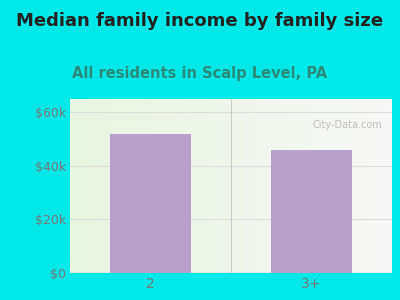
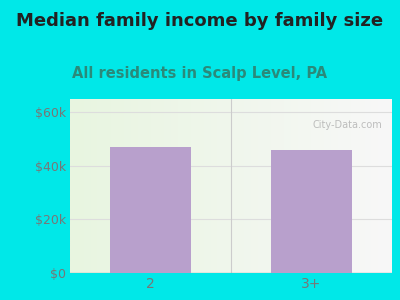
2: $52k -> $47k
